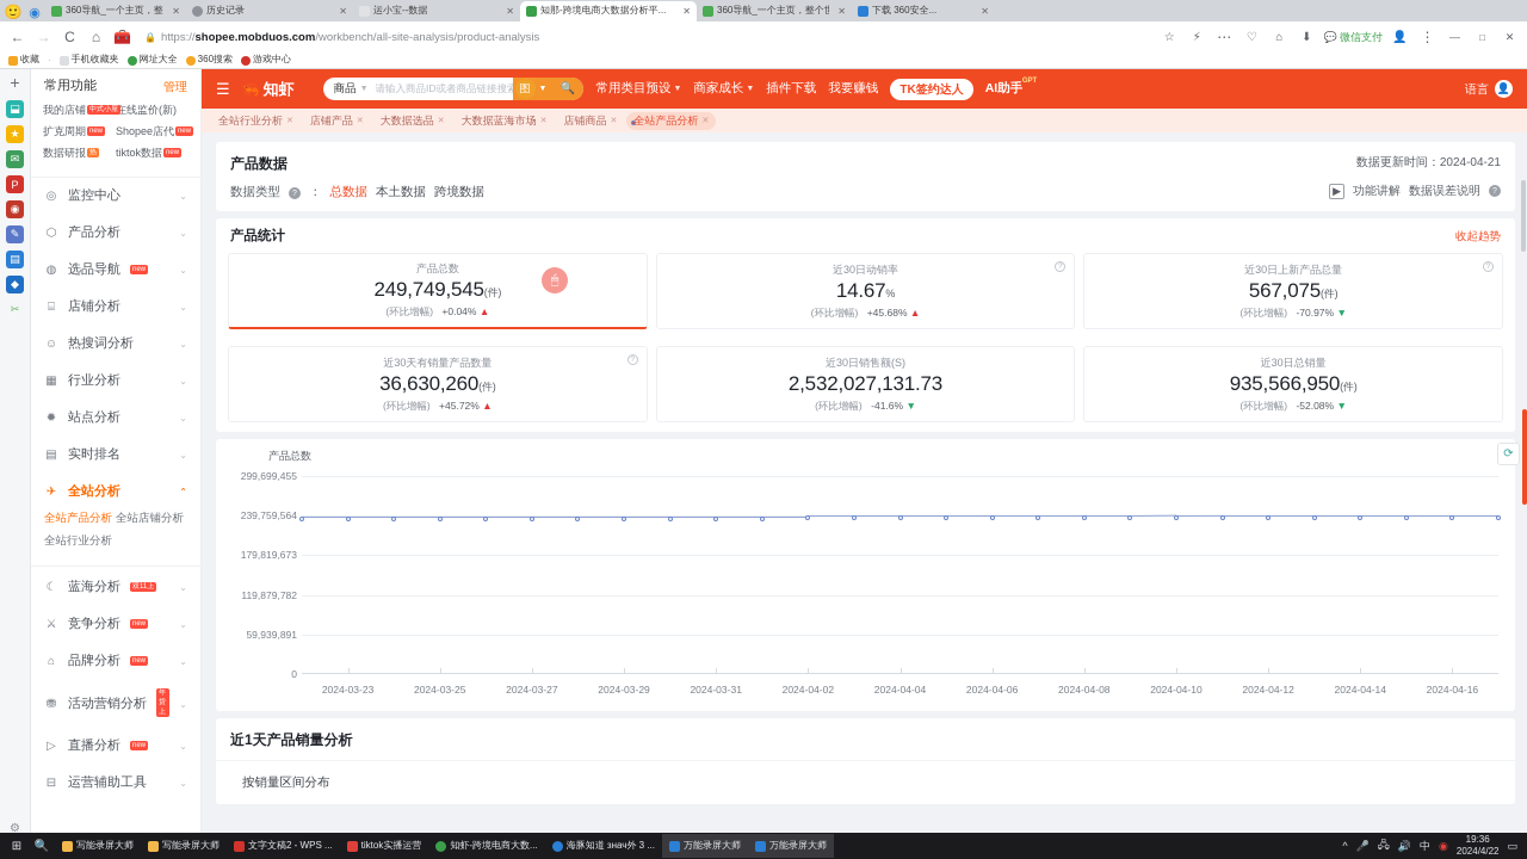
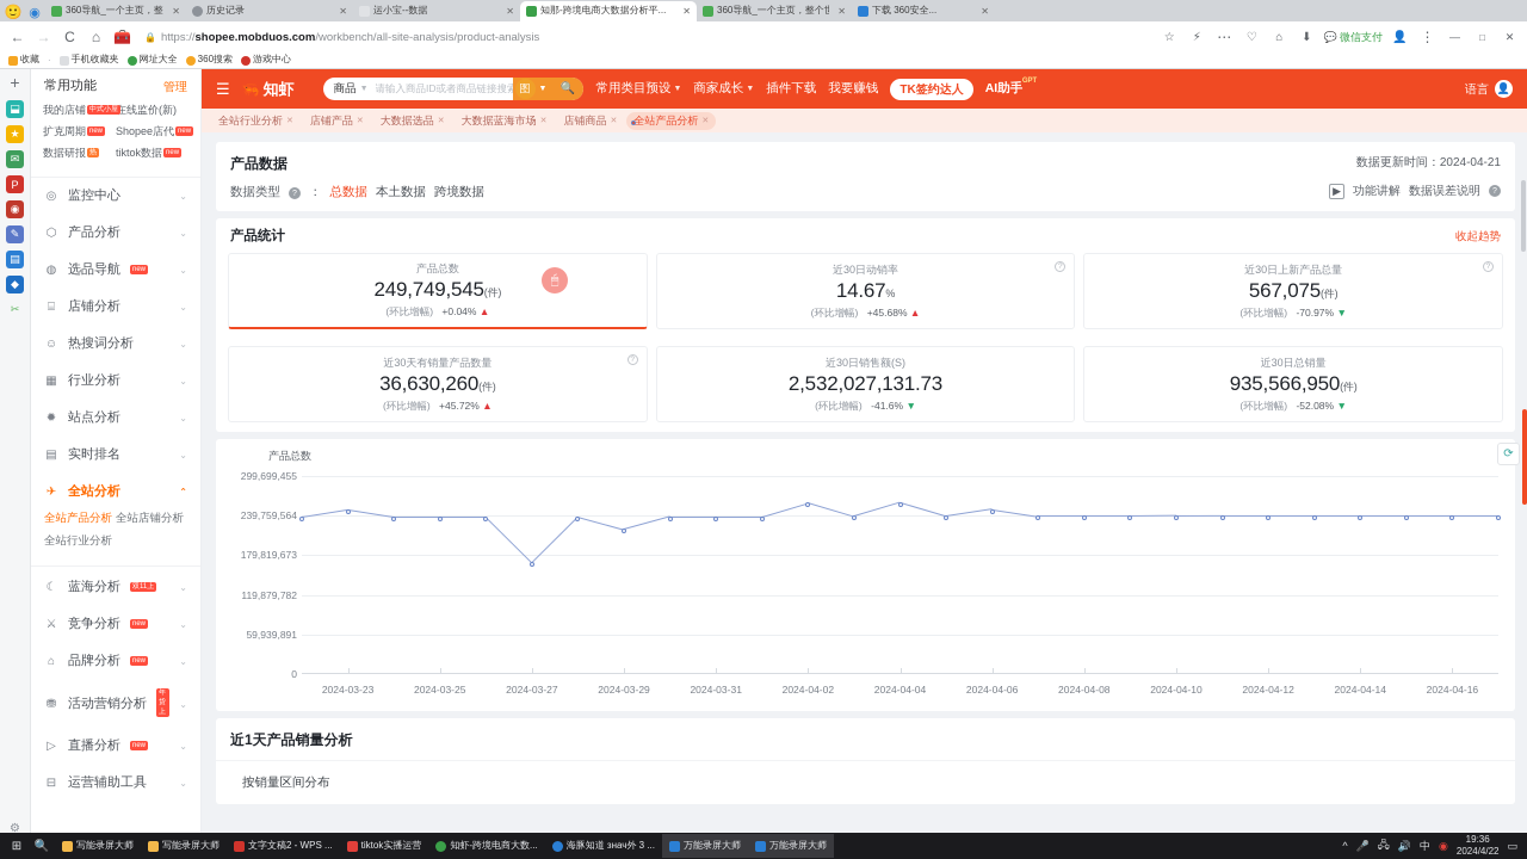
2024-03-23: 240000000 -> 250000000
2024-03-27: 240000000 -> 170000000
2024-03-29: 240000000 -> 220000000
2024-04-02: 240000000 -> 260000000
2024-04-04: 240000000 -> 260000000
2024-04-06: 240000000 -> 250000000
